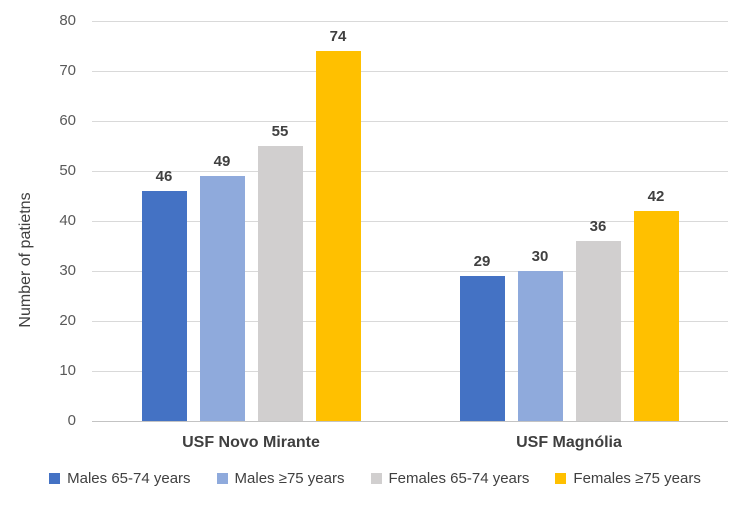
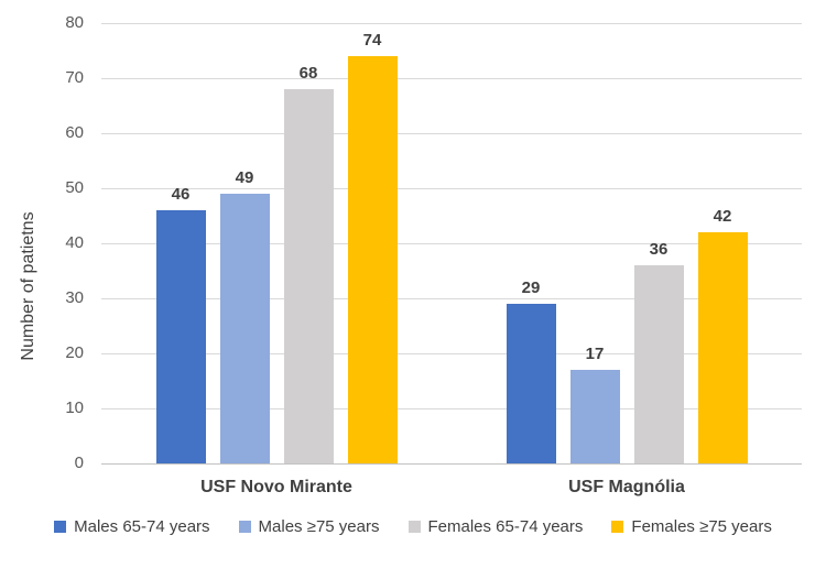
Females 65-74 years/USF Novo Mirante: 55 -> 68
Males ≥75 years/USF Magnólia: 30 -> 17
